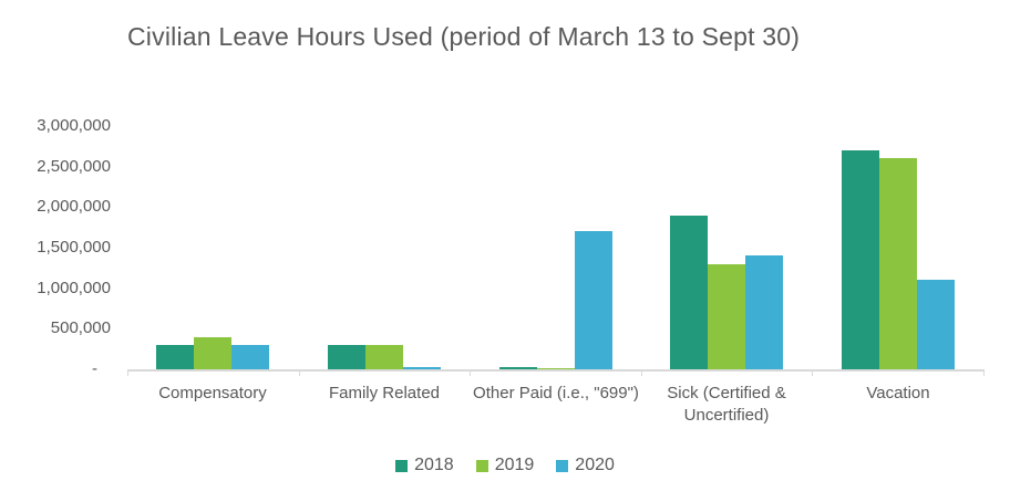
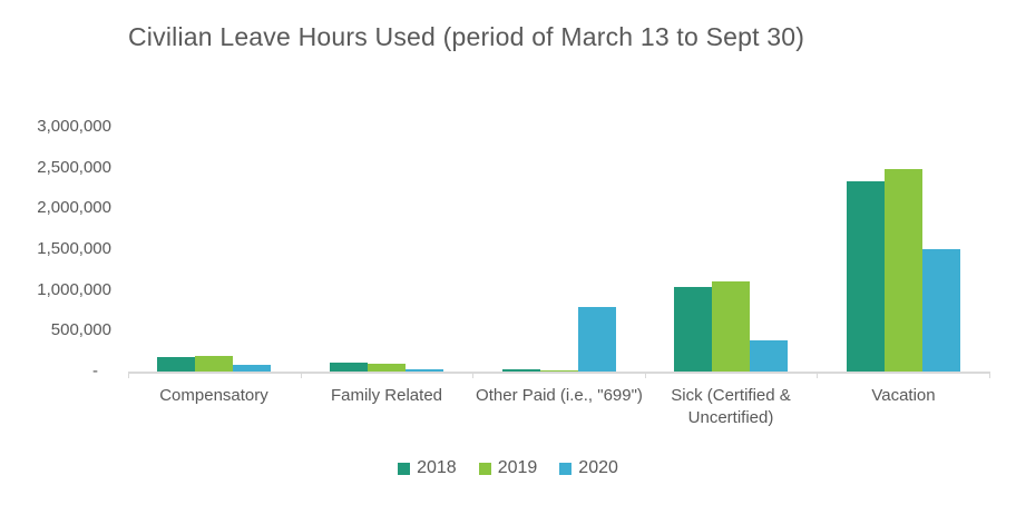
2018/Compensatory: 300000 -> 200000
2019/Compensatory: 400000 -> 200000
2020/Compensatory: 300000 -> 100000
2018/Family Related: 300000 -> 100000
2019/Family Related: 300000 -> 100000
2020/Other Paid (i.e., "699"): 1700000 -> 800000
2018/Sick (Certified & Uncertified): 1900000 -> 1000000
2019/Sick (Certified & Uncertified): 1300000 -> 1100000
2020/Sick (Certified & Uncertified): 1400000 -> 400000
2018/Vacation: 2700000 -> 2300000
2019/Vacation: 2600000 -> 2500000
2020/Vacation: 1100000 -> 1500000
